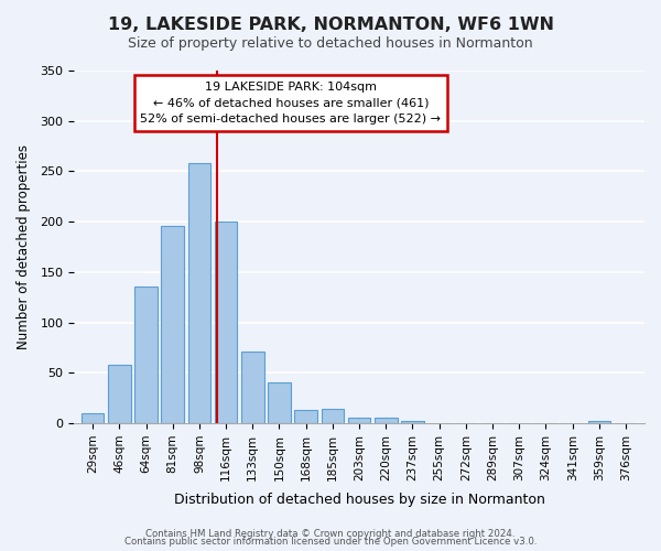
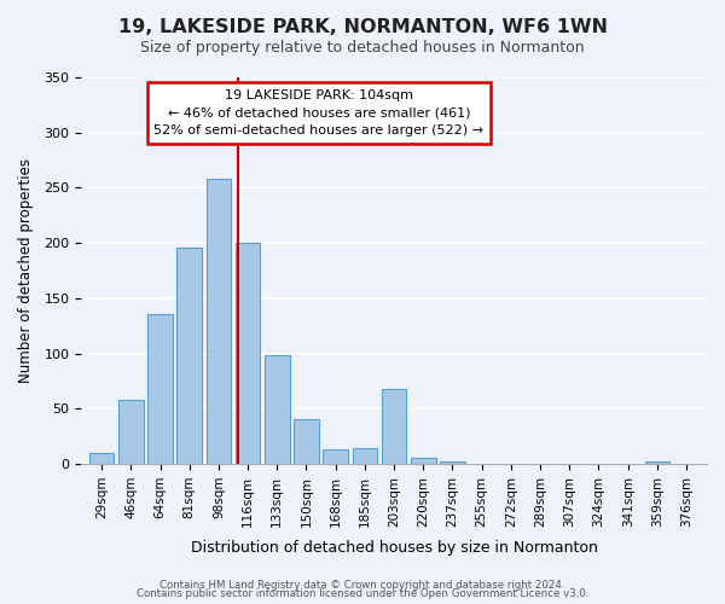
133sqm: 71 -> 98
203sqm: 5 -> 68
